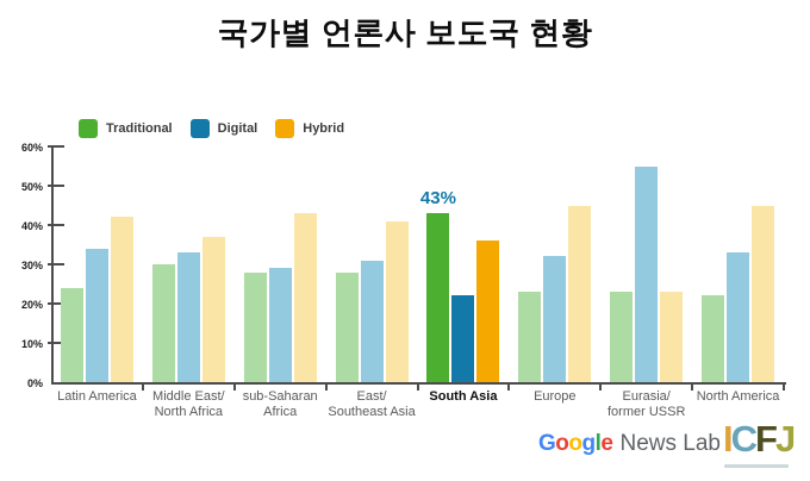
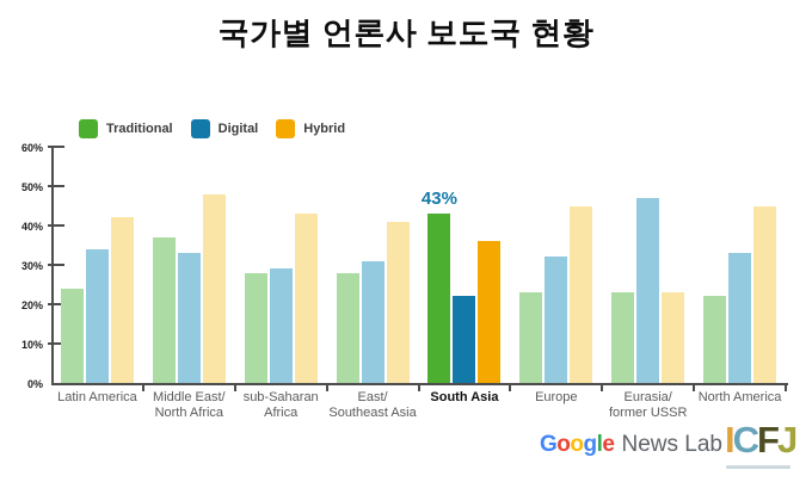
Traditional/Middle East/North Africa: 30% -> 37%
Hybrid/Middle East/North Africa: 37% -> 48%
Digital/Eurasia/former USSR: 55% -> 47%
